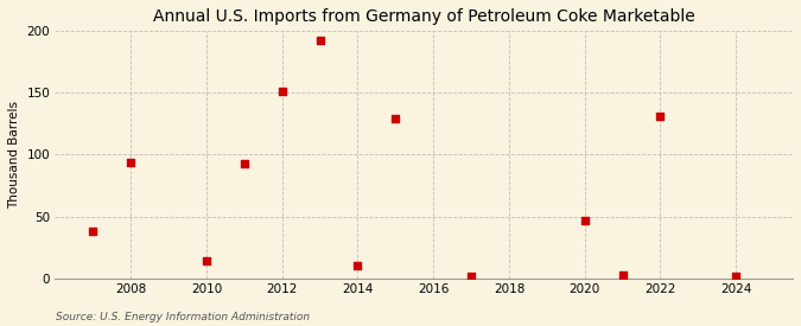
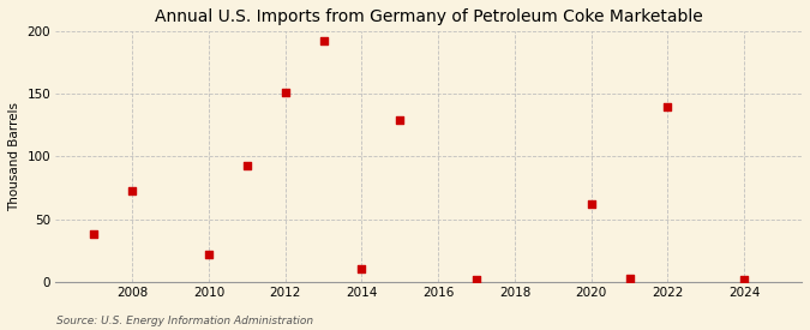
2008: 94 -> 73
2010: 14 -> 22
2020: 47 -> 62
2022: 131 -> 140
